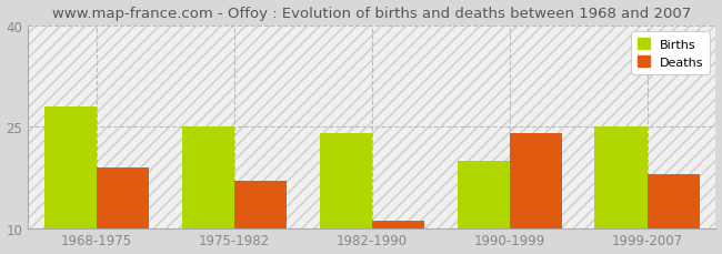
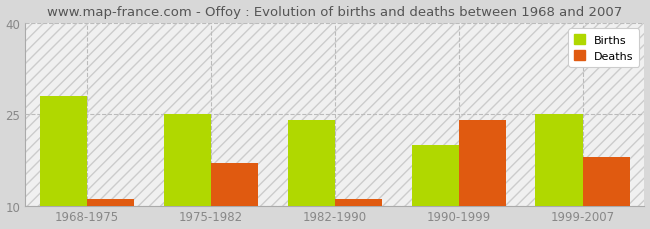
Deaths/1968-1975: 19 -> 11
